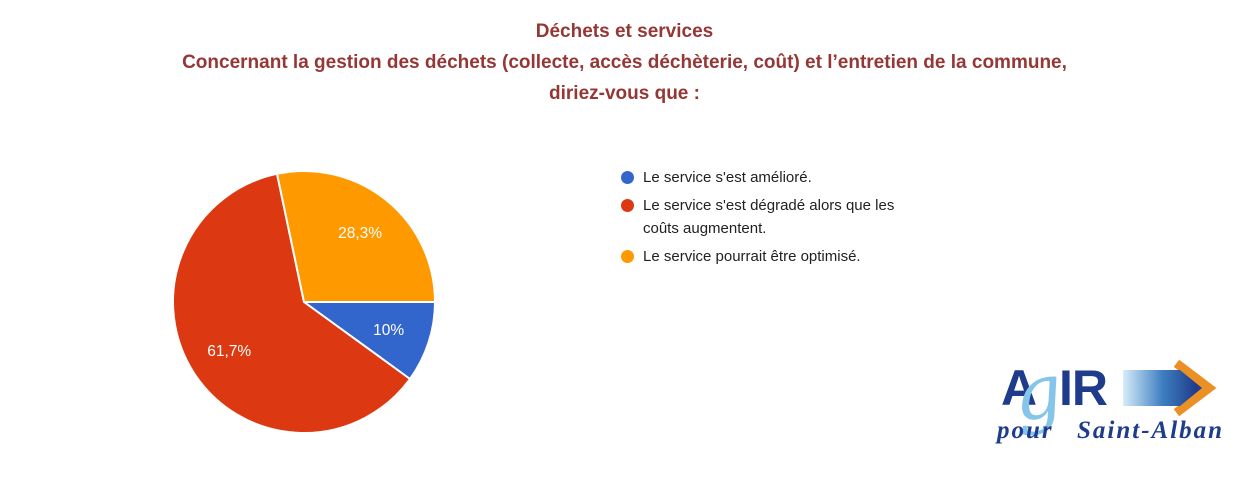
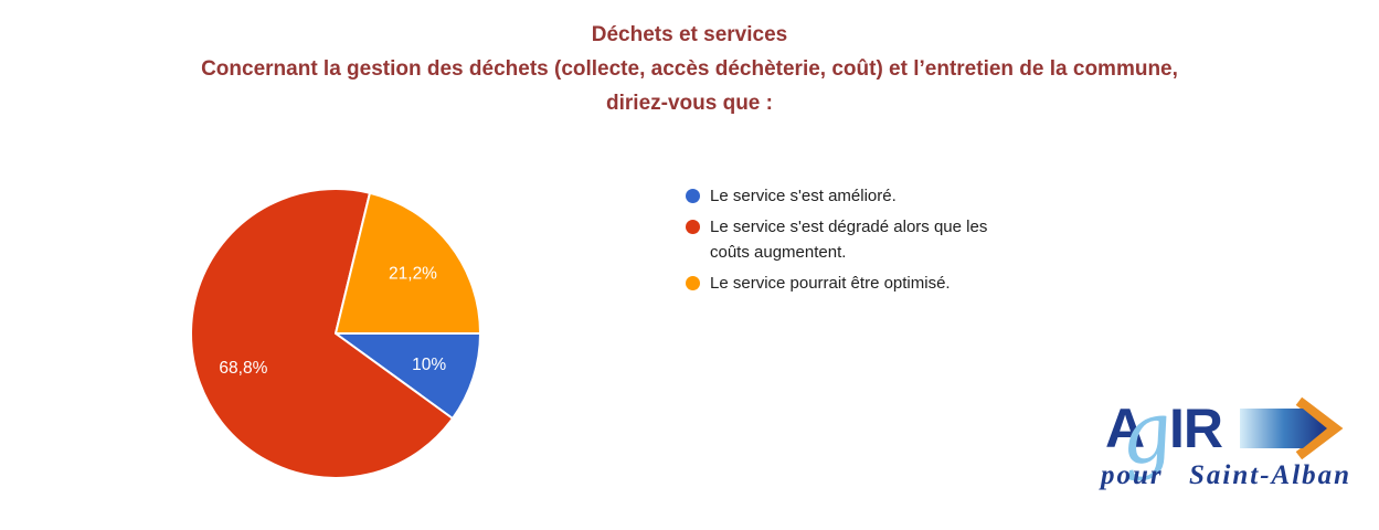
Le service s'est dégradé alors que les coûts augmentent.: 61,7% -> 68,8%
Le service pourrait être optimisé.: 28,3% -> 21,2%
